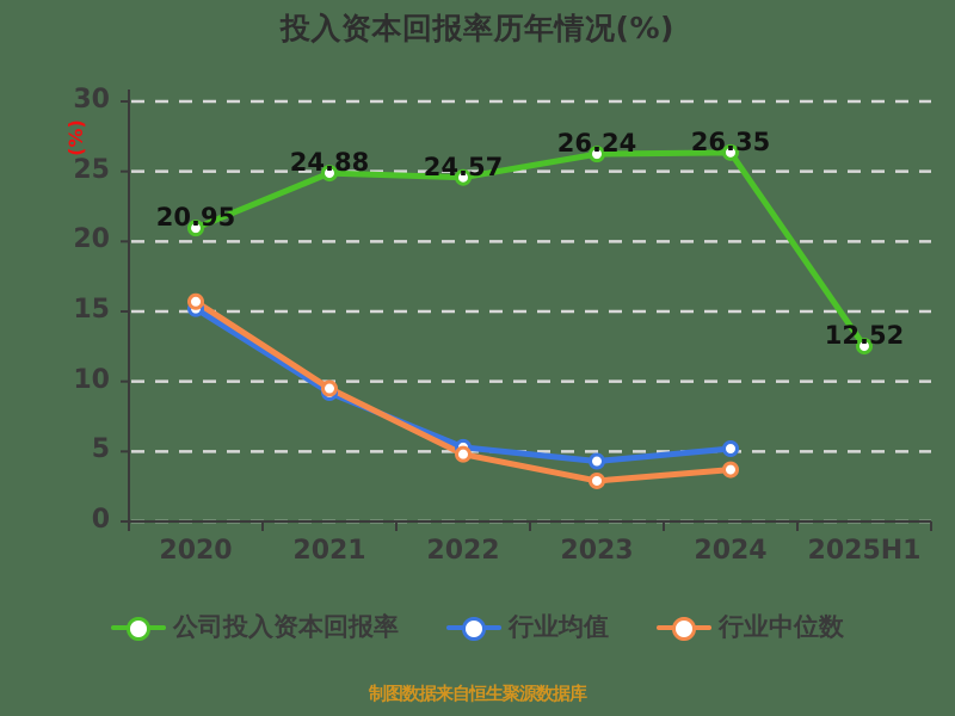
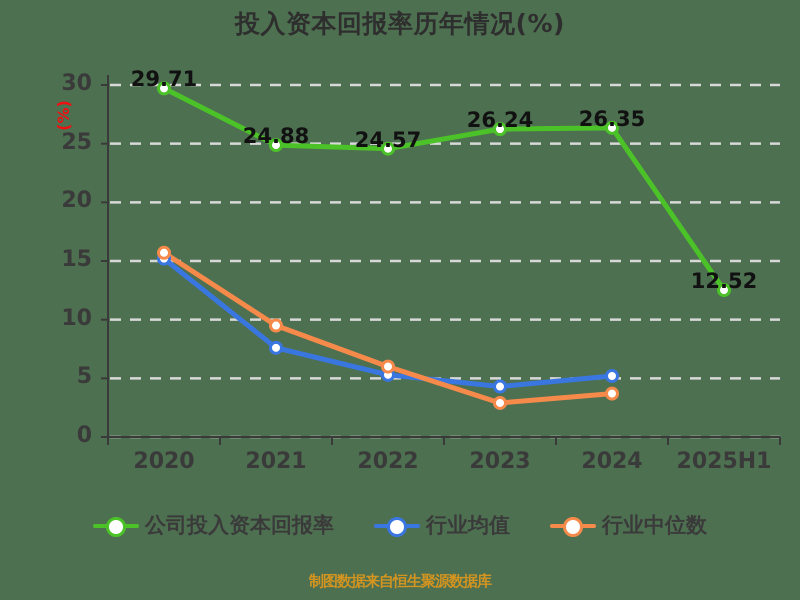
公司投入资本回报率/2020: 20.95 -> 29.71
行业均值/2021: 9.2 -> 7.6
行业中位数/2022: 4.8 -> 6.0
